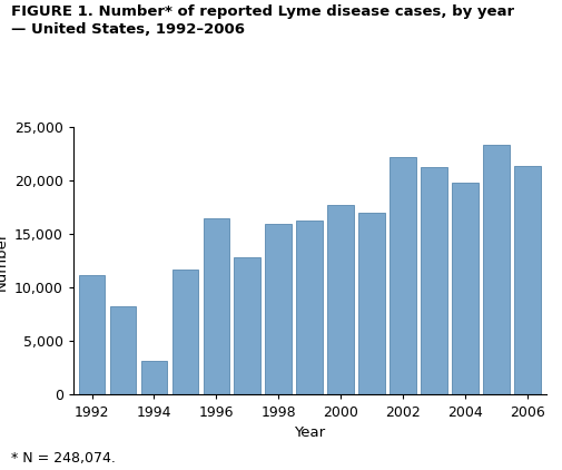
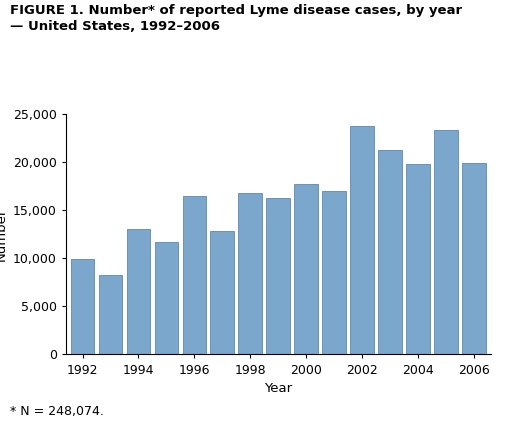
1992: 11,200 -> 9,900
1994: 3,200 -> 13,000
1998: 16,000 -> 16,800
2002: 22,200 -> 23,800
2006: 21,400 -> 19,900
